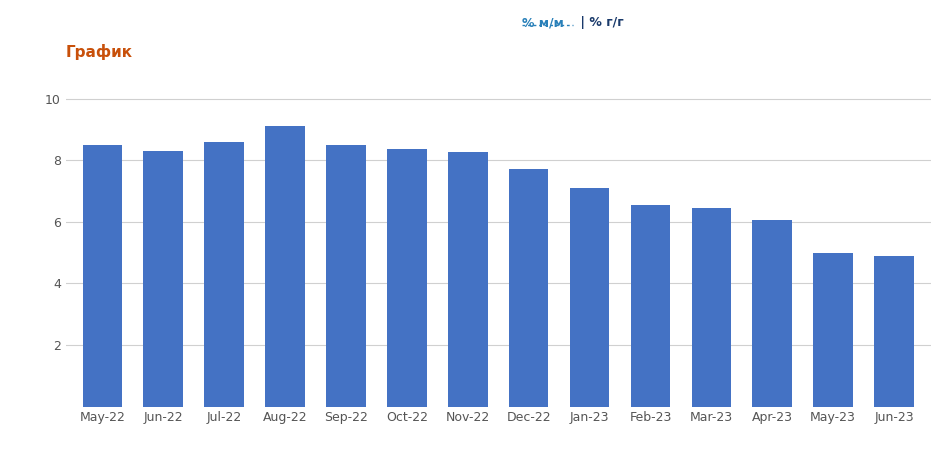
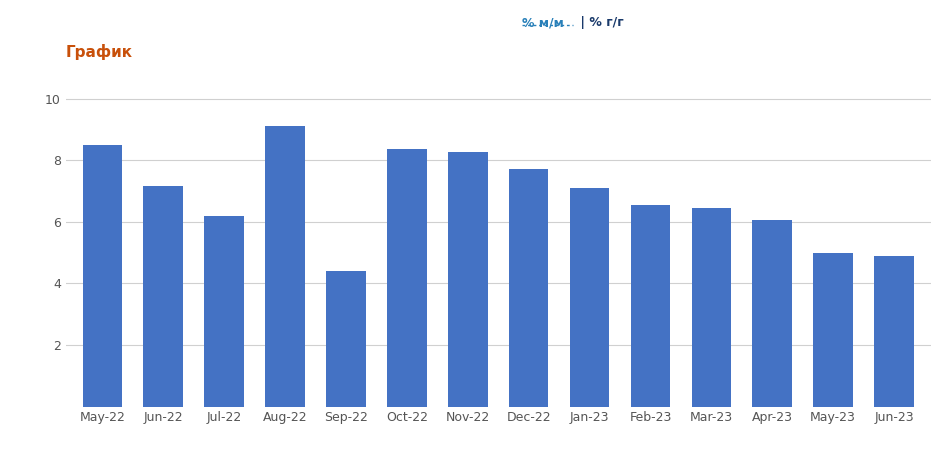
Jun-22: 8.30 -> 7.15
Jul-22: 8.60 -> 6.20
Sep-22: 8.50 -> 4.40
